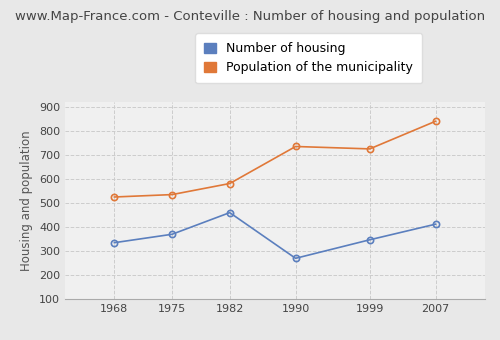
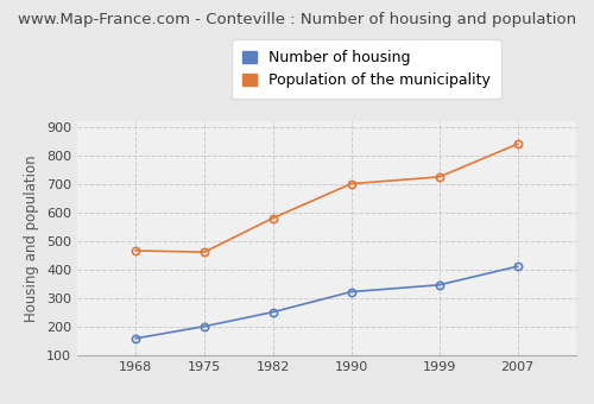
Number of housing/1968: 335 -> 160
Population of the municipality/1968: 525 -> 467
Number of housing/1975: 370 -> 202
Population of the municipality/1975: 535 -> 462
Number of housing/1982: 460 -> 252
Number of housing/1990: 270 -> 323
Population of the municipality/1990: 735 -> 701
